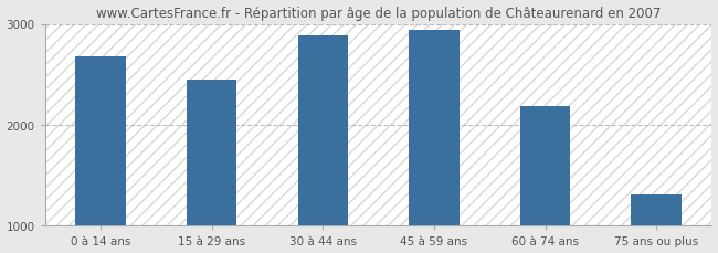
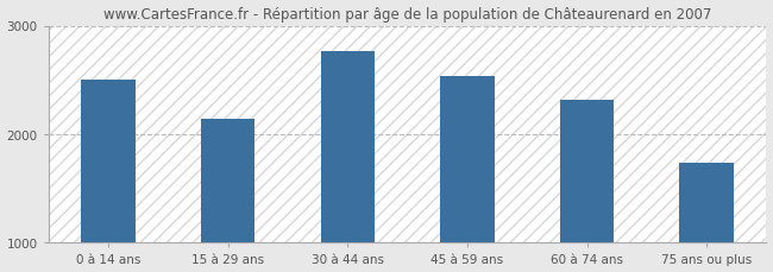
0 à 14 ans: 2680 -> 2500
15 à 29 ans: 2450 -> 2140
30 à 44 ans: 2890 -> 2760
45 à 59 ans: 2940 -> 2540
60 à 74 ans: 2180 -> 2320
75 ans ou plus: 1310 -> 1740
